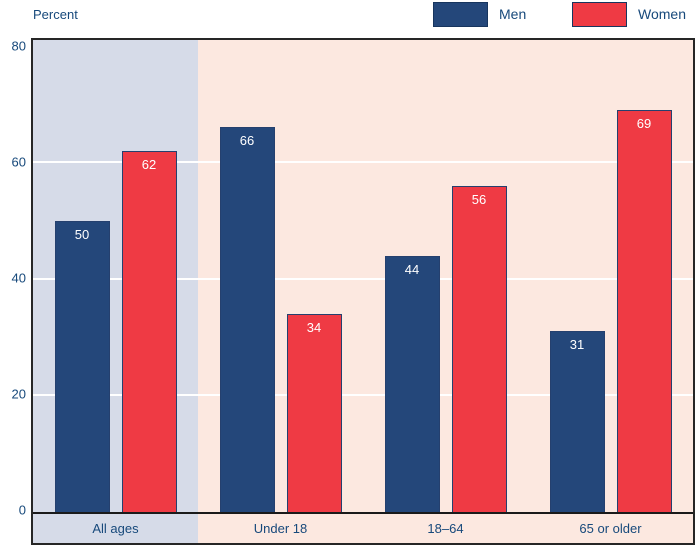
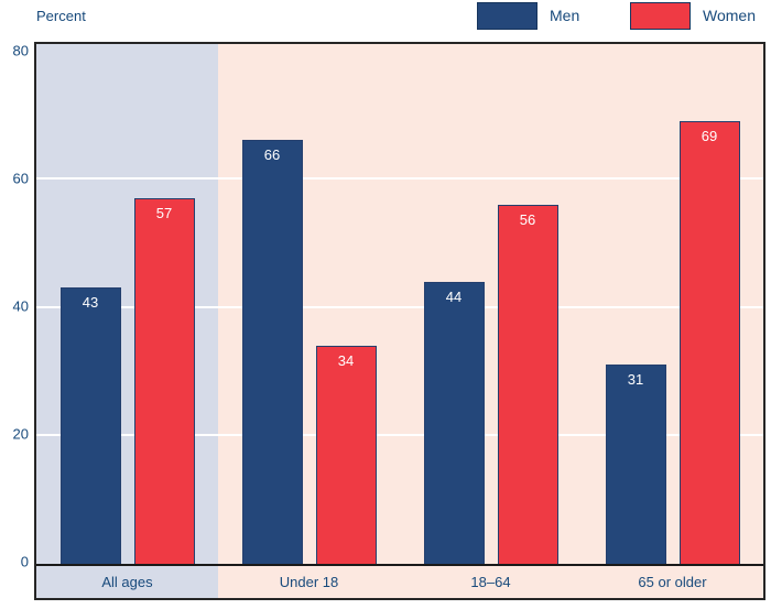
Men/All ages: 50 -> 43
Women/All ages: 62 -> 57
